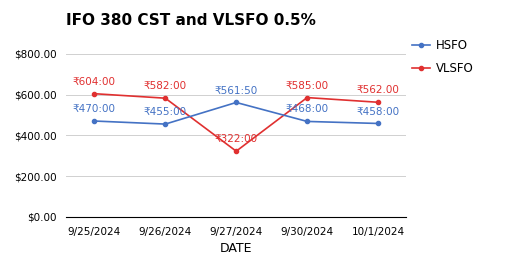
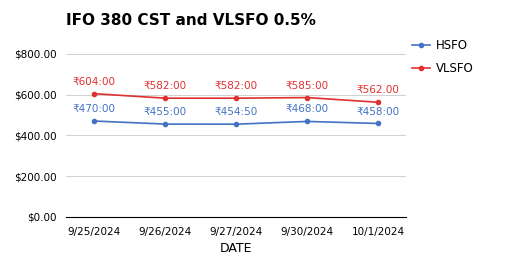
VLSFO/9/27/2024: 322 -> 582
HSFO/9/27/2024: 561 -> 454
